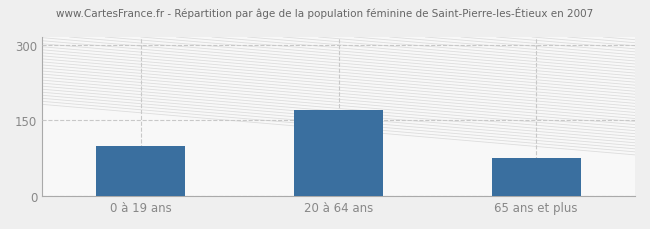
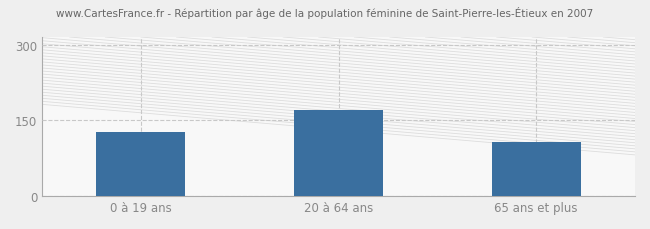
0 à 19 ans: 100 -> 126
65 ans et plus: 75 -> 108
